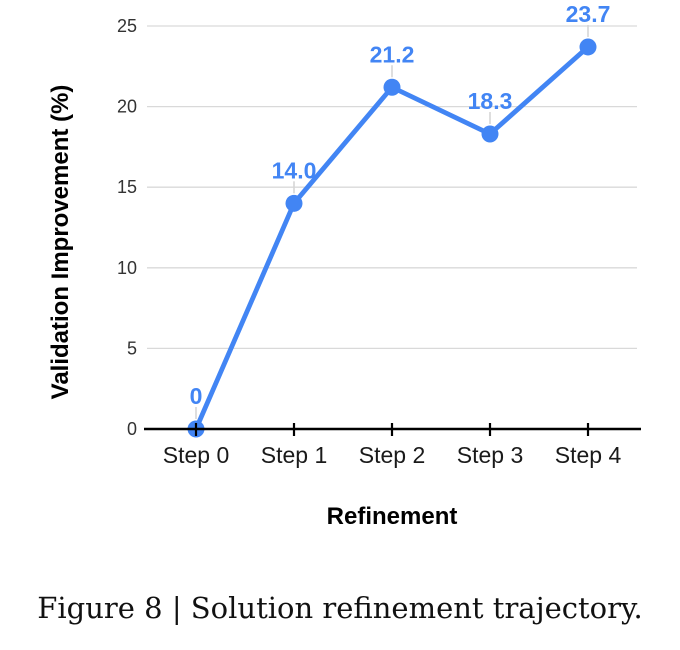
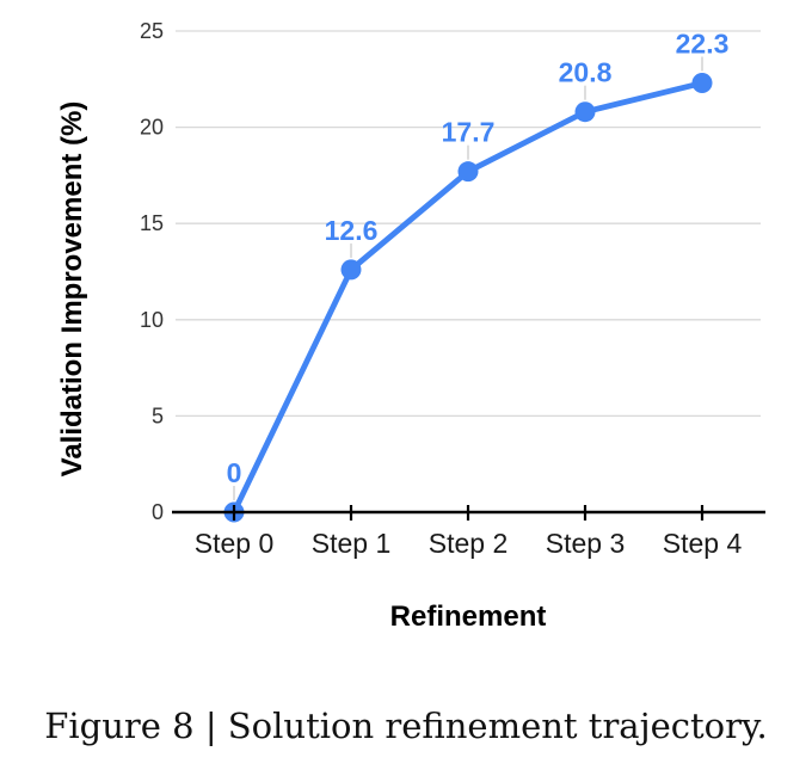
Step 1: 14.0 -> 12.6
Step 2: 21.2 -> 17.7
Step 3: 18.3 -> 20.8
Step 4: 23.7 -> 22.3
